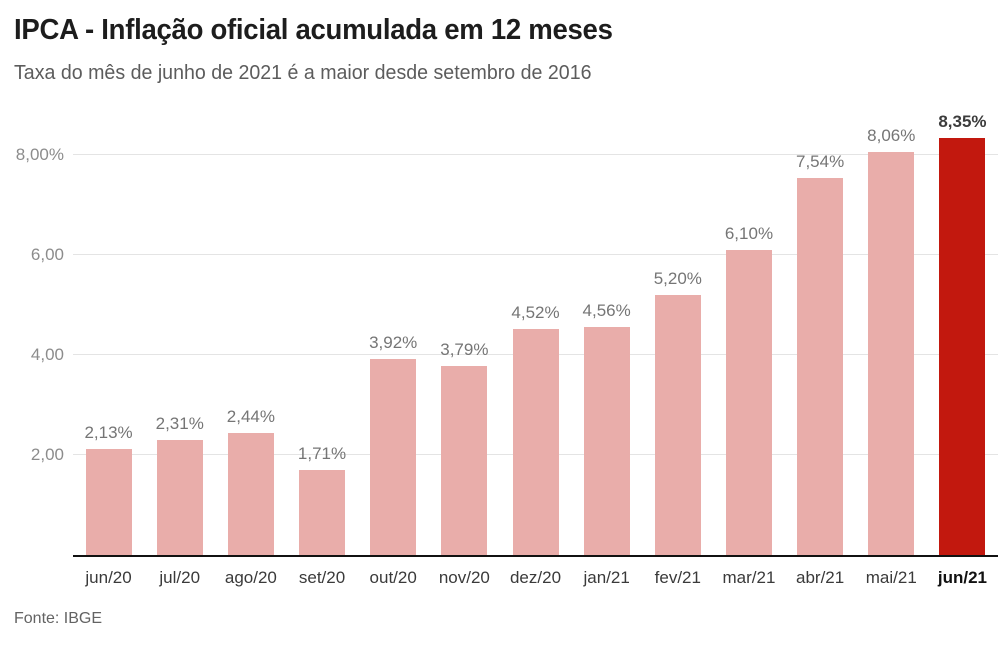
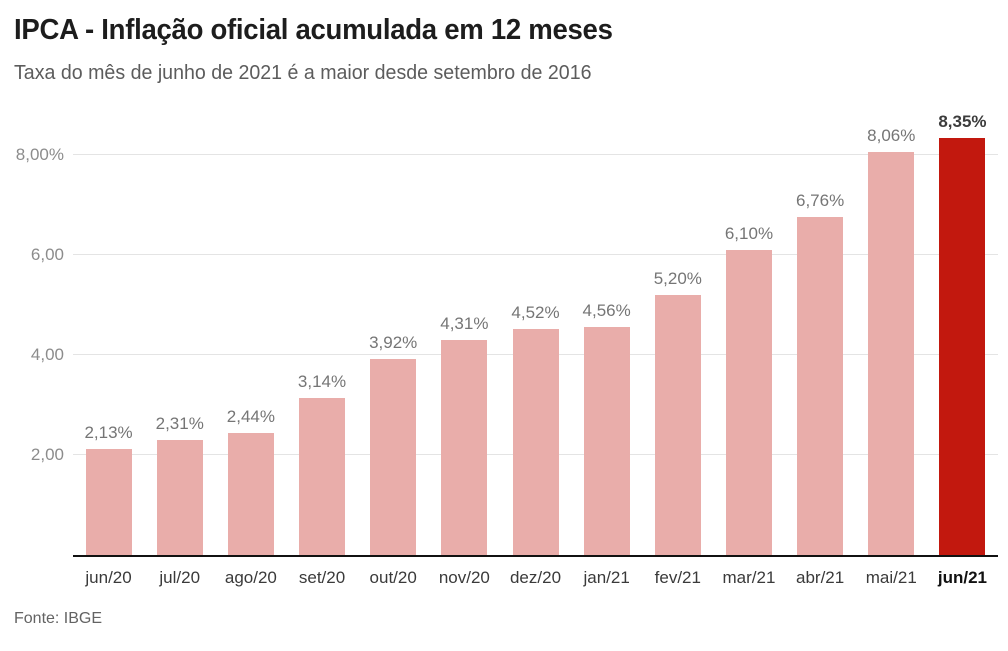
set/20: 1,71% -> 3,14%
nov/20: 3,79% -> 4,31%
abr/21: 7,54% -> 6,76%
